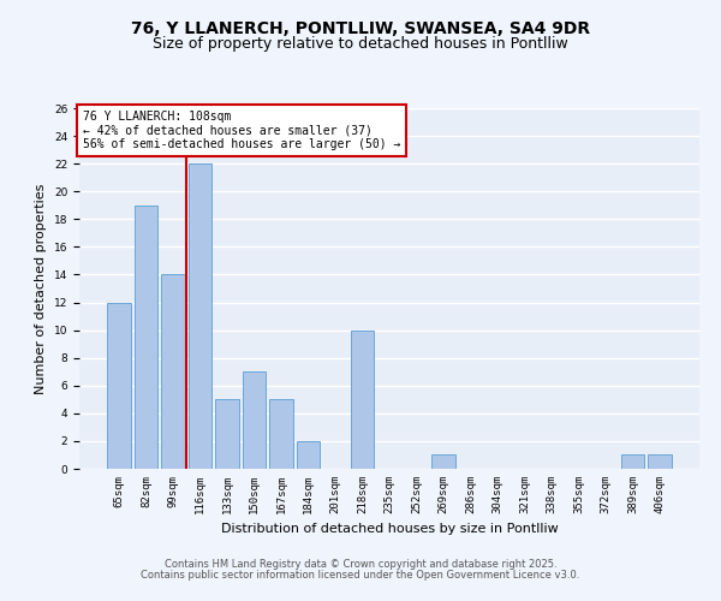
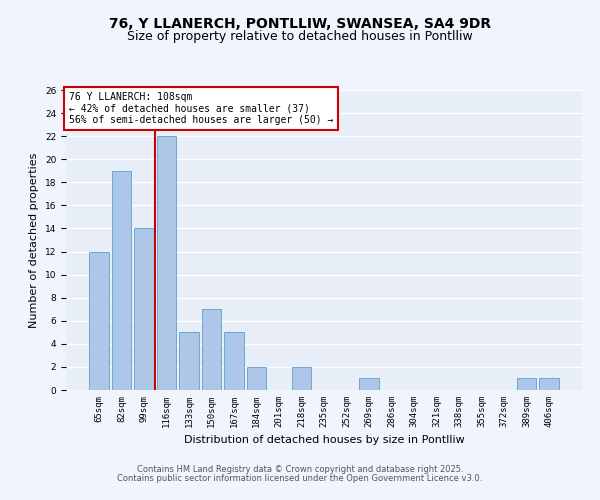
218sqm: 10 -> 2
